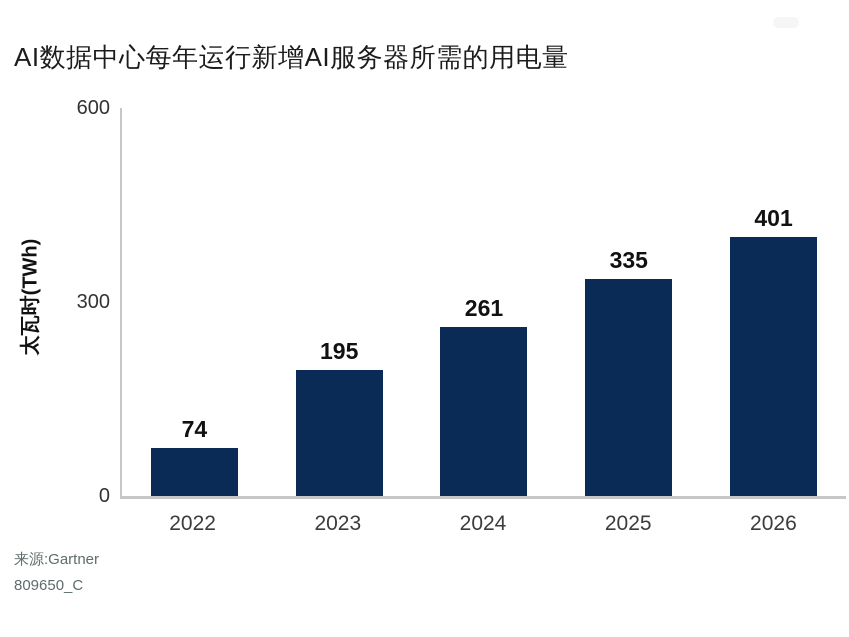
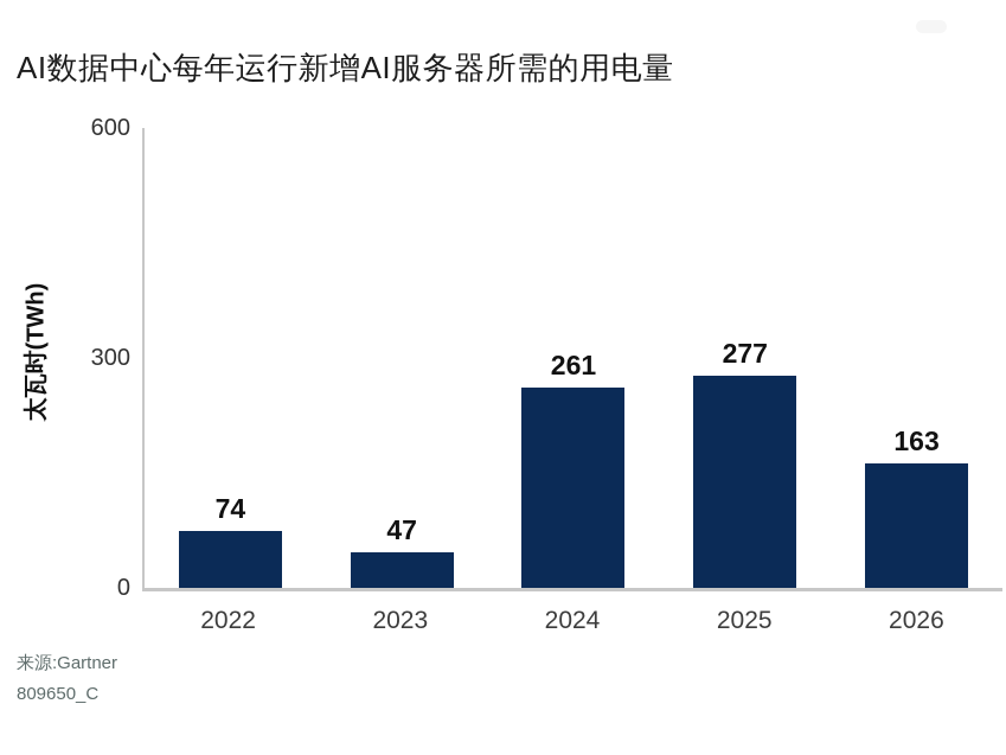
2023: 195 -> 47
2025: 335 -> 277
2026: 401 -> 163
